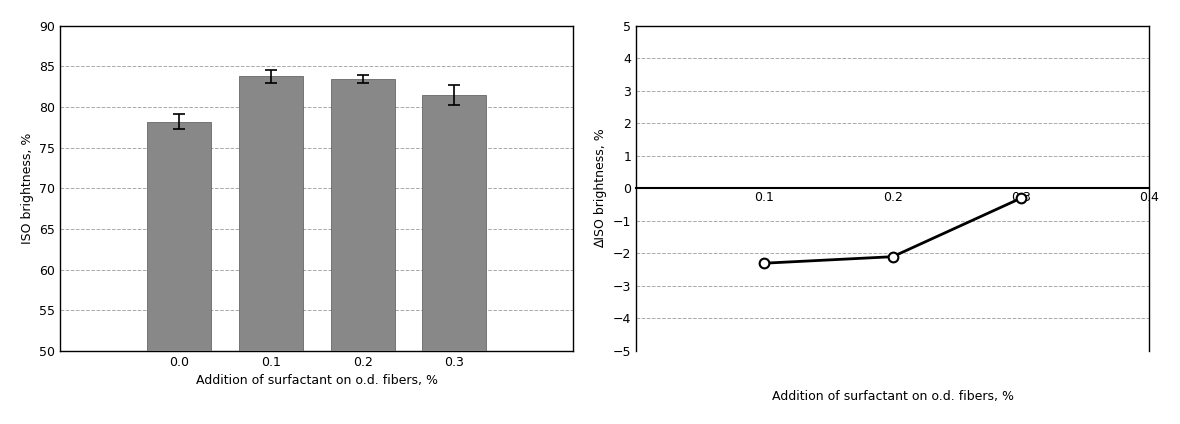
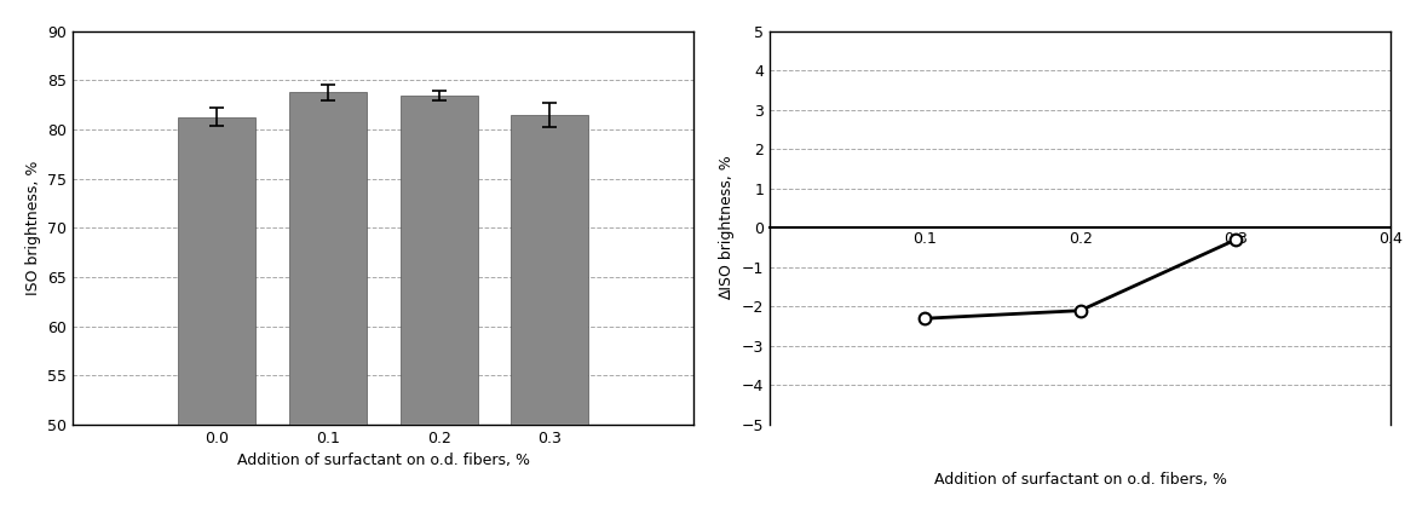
0.0: 78.2 -> 81.3
